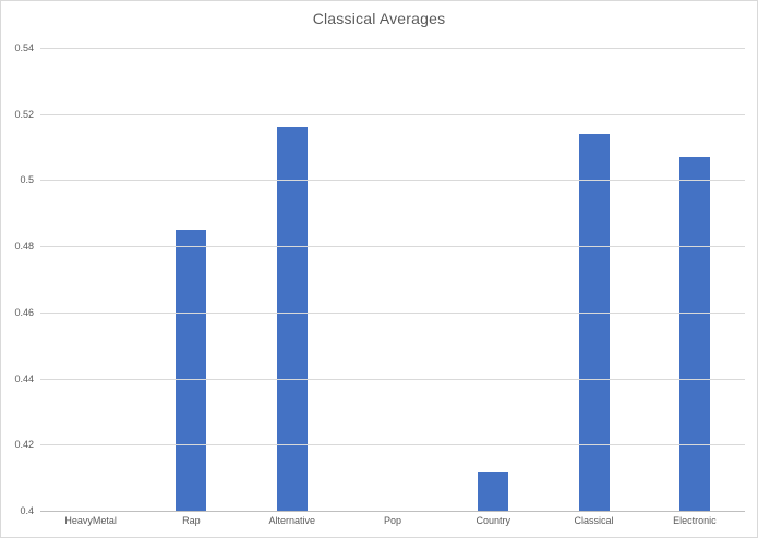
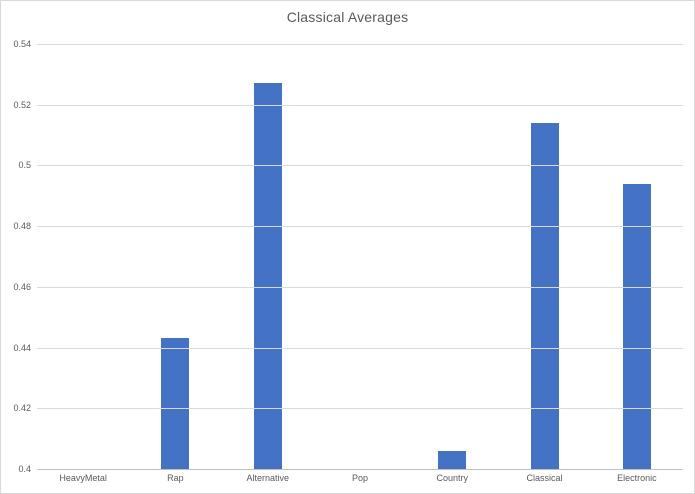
Rap: 0.485 -> 0.443
Alternative: 0.516 -> 0.527
Country: 0.412 -> 0.406
Electronic: 0.507 -> 0.494
